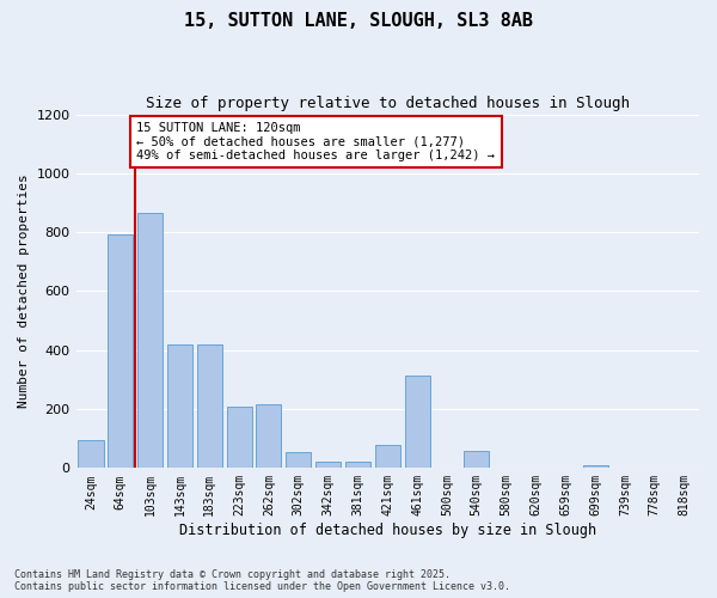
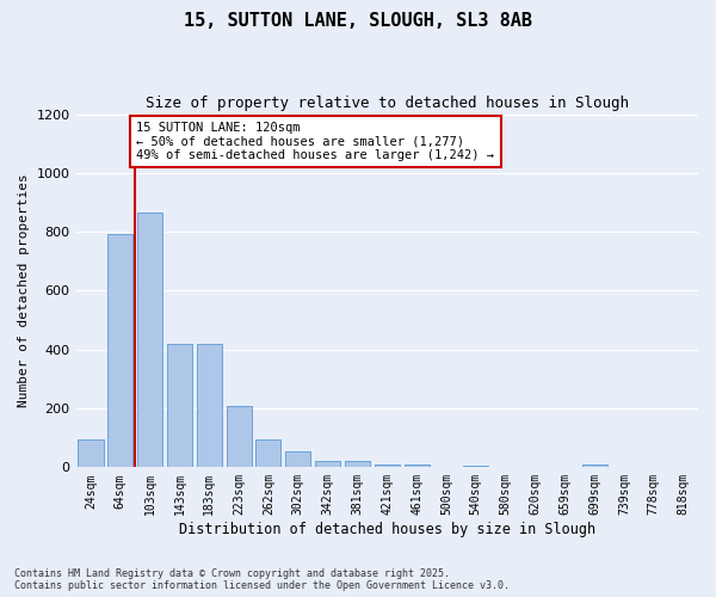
262sqm: 215 -> 93
421sqm: 80 -> 10
461sqm: 315 -> 10
540sqm: 60 -> 5
